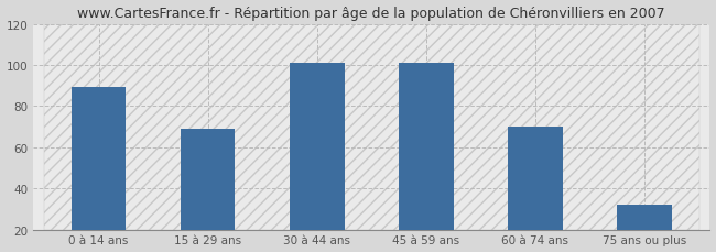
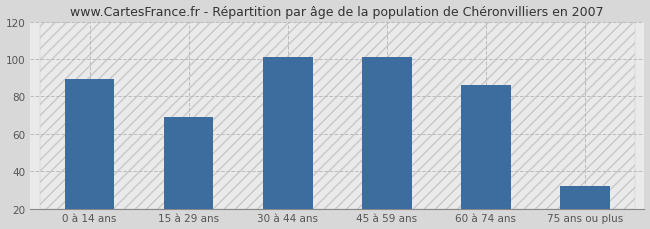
60 à 74 ans: 70 -> 86
